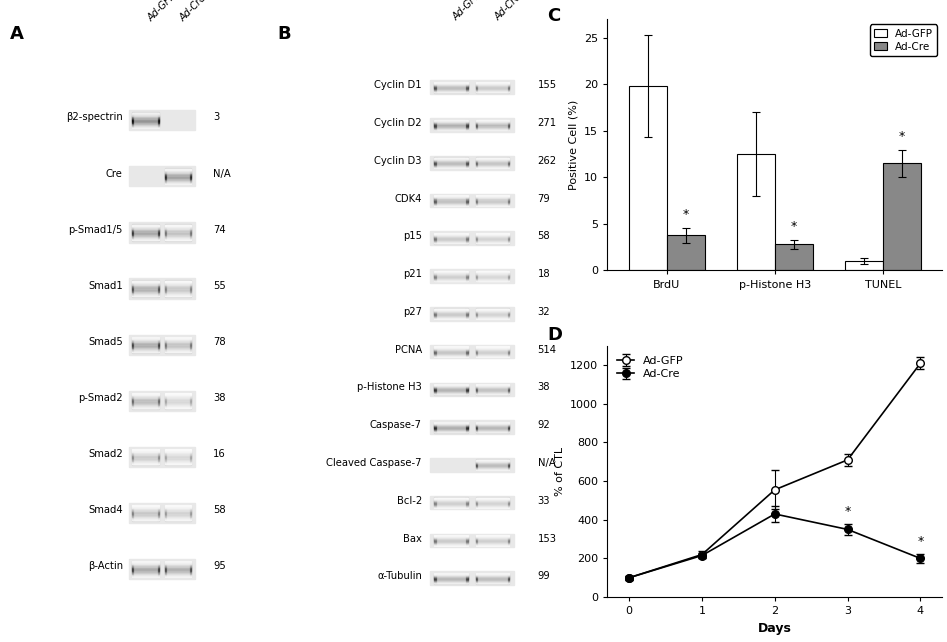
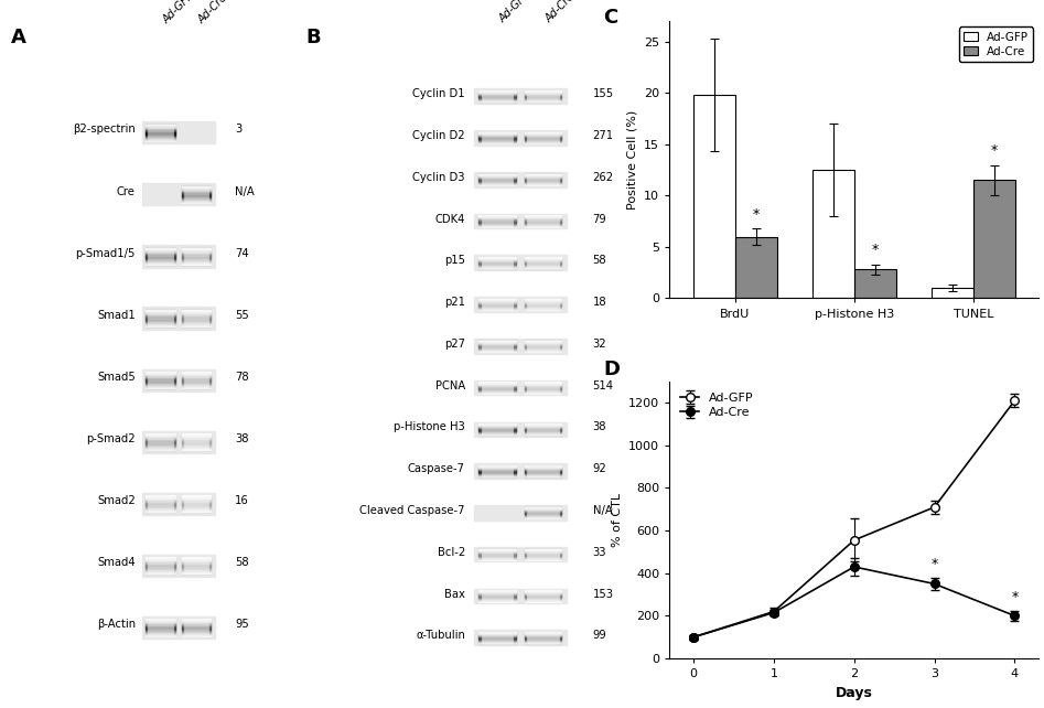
Ad-Cre/BrdU: 3.8 -> 6.0
